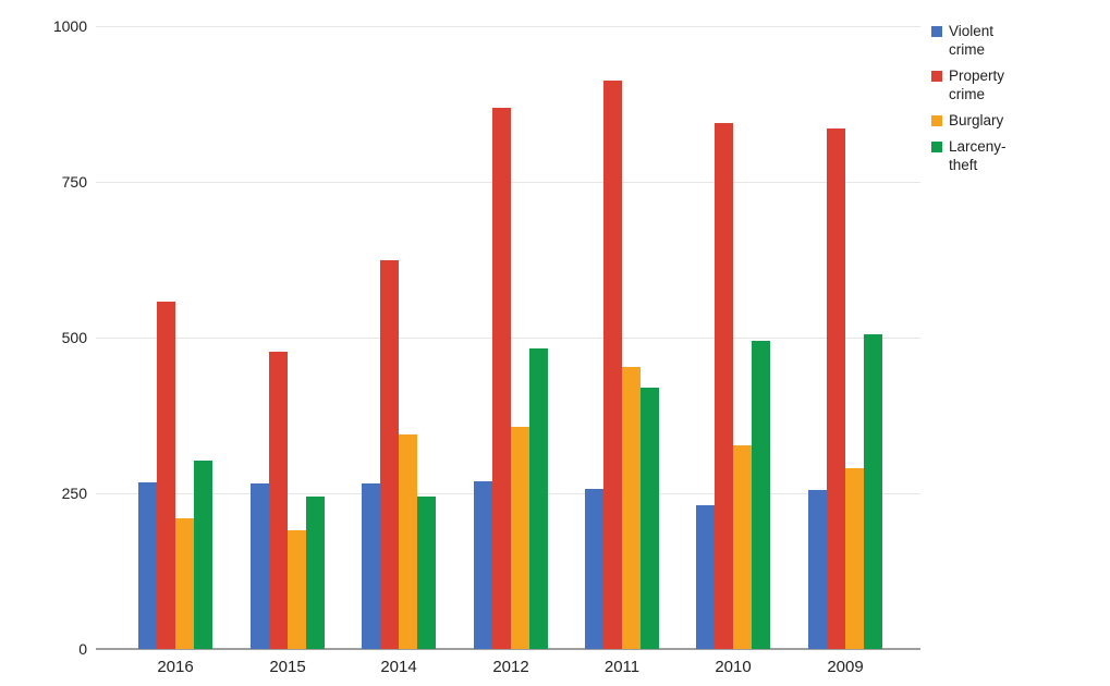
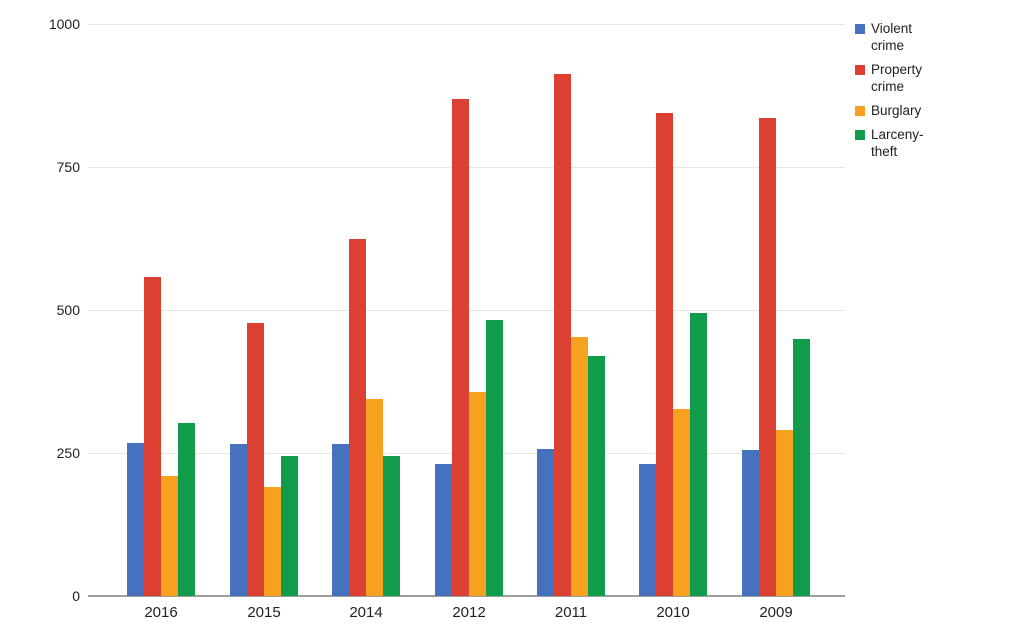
Violent crime/2012: 270 -> 230
Larceny-theft/2009: 510 -> 450
